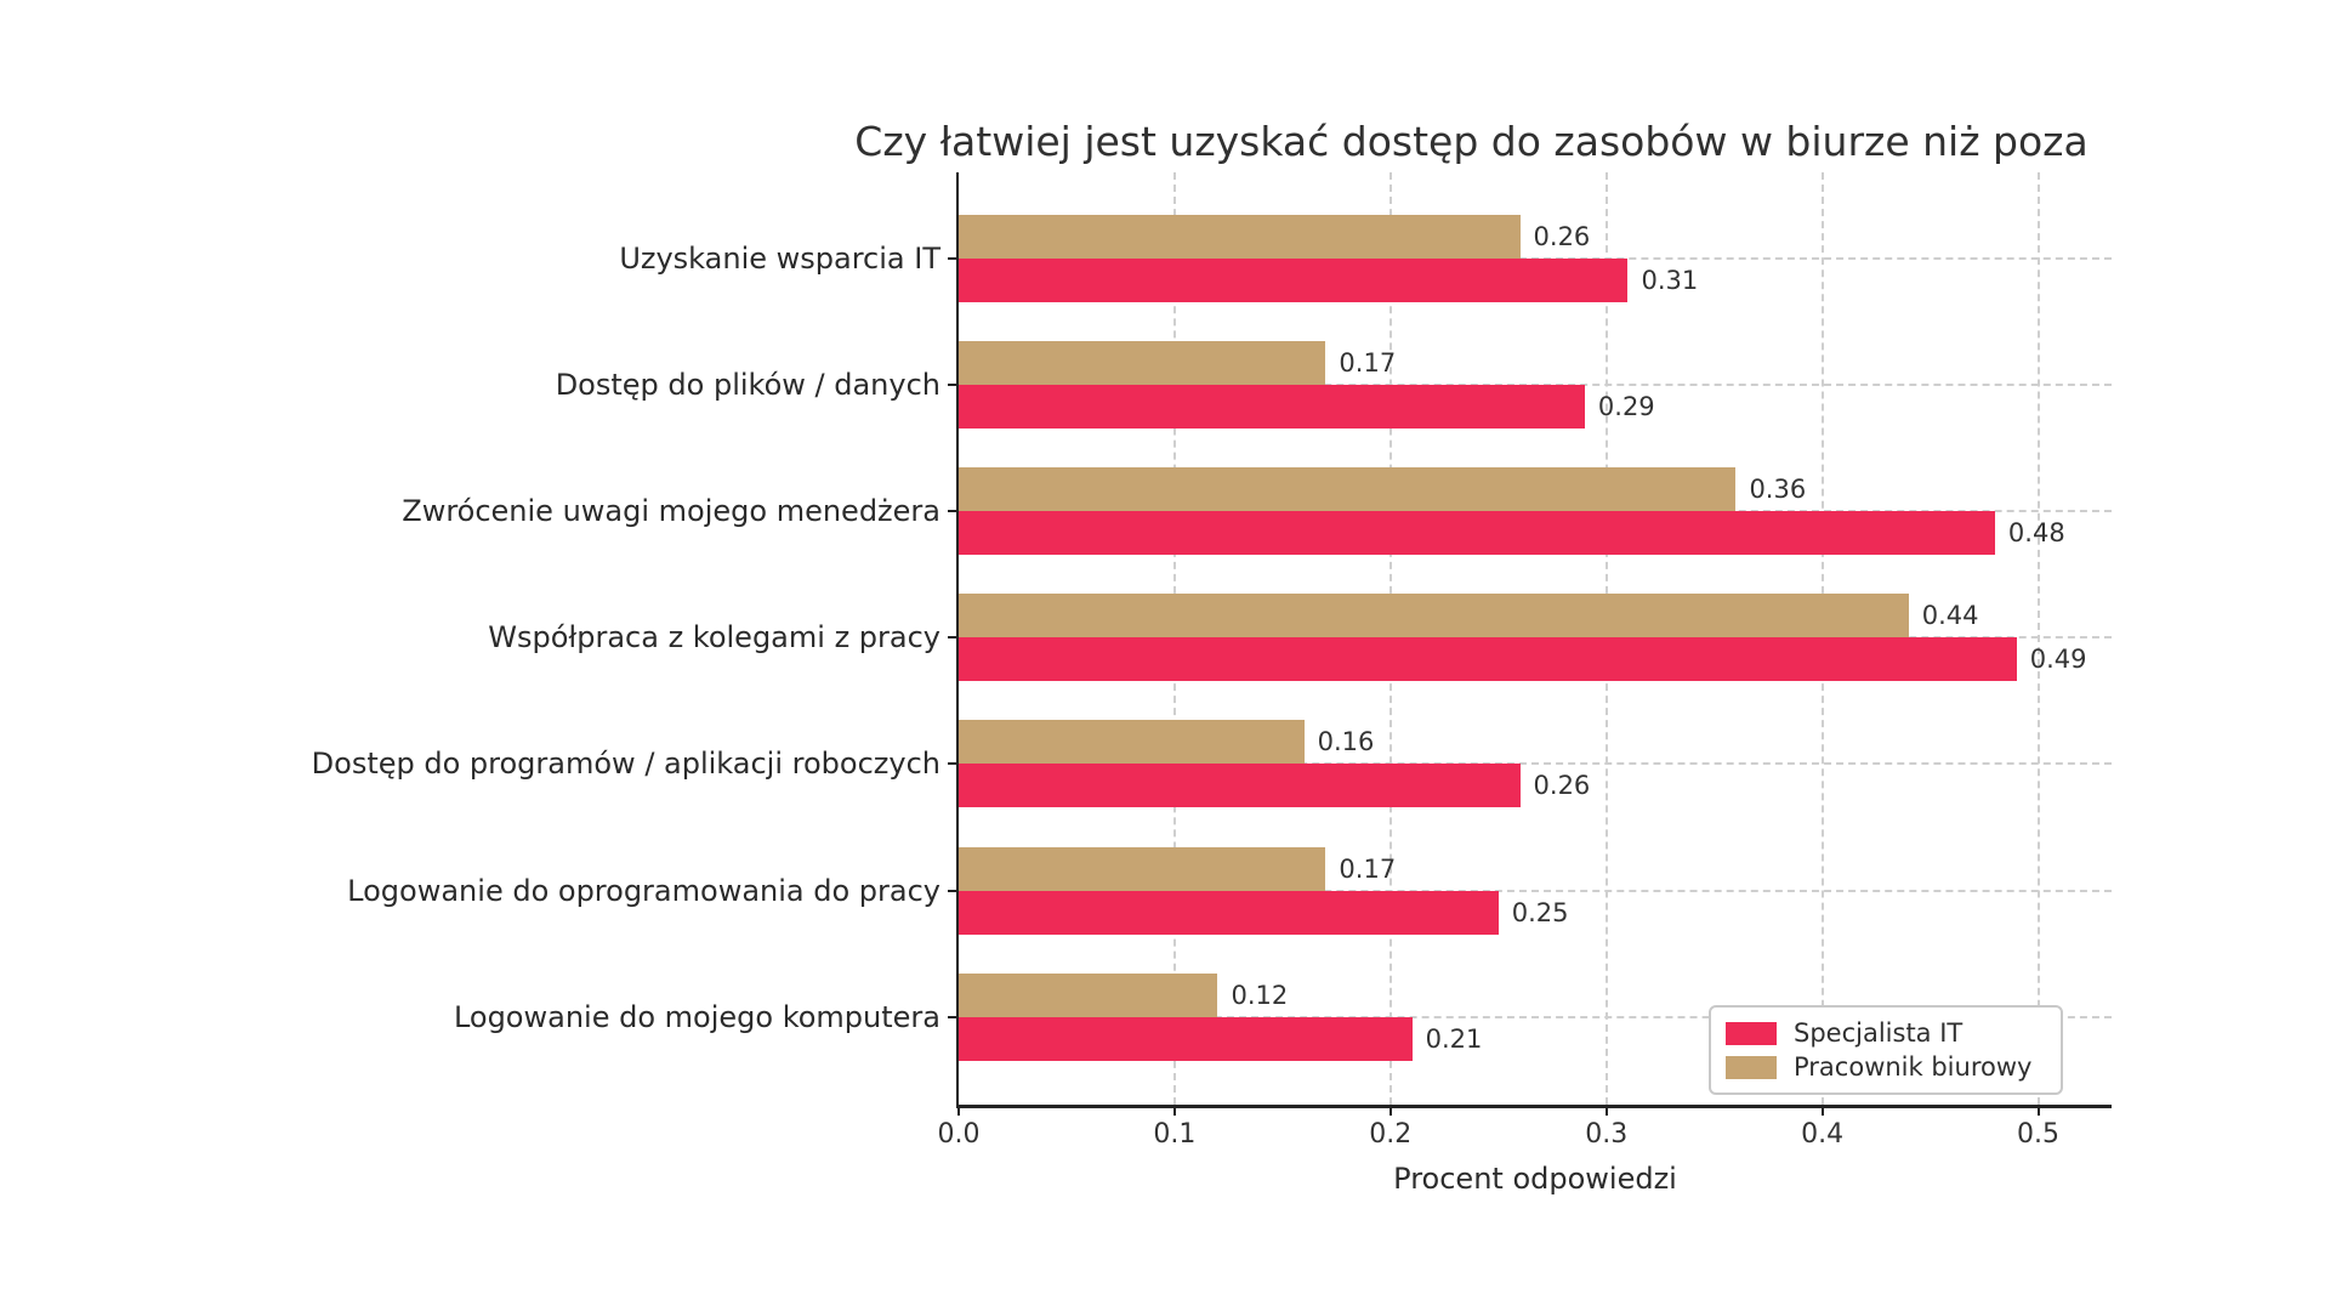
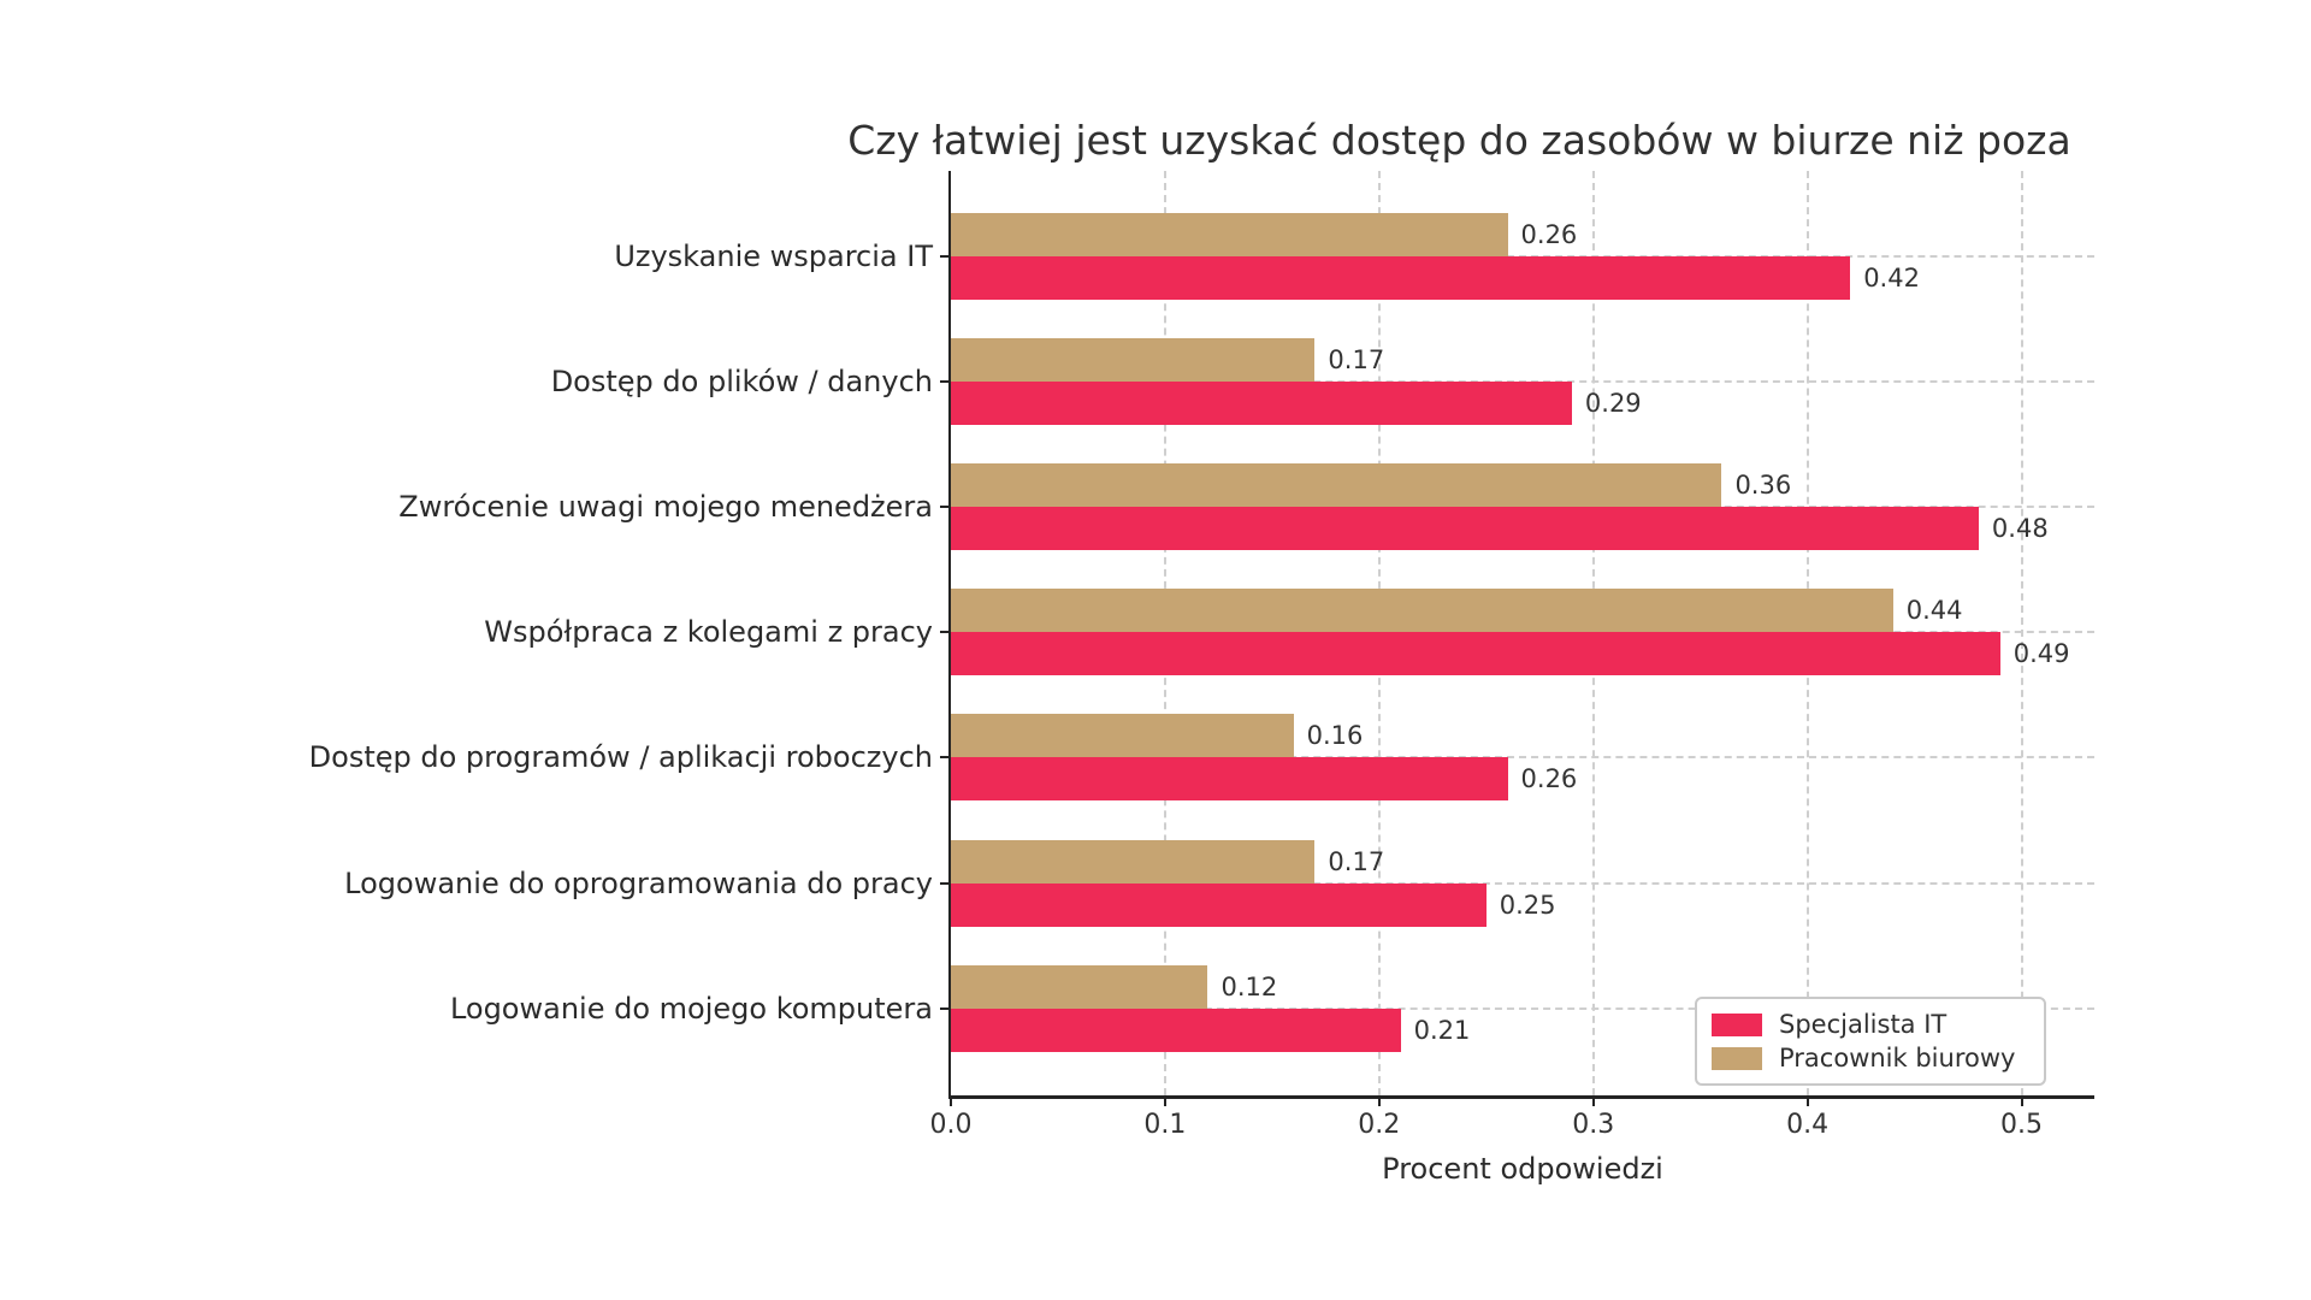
Specjalista IT/Uzyskanie wsparcia IT: 0.31 -> 0.42
